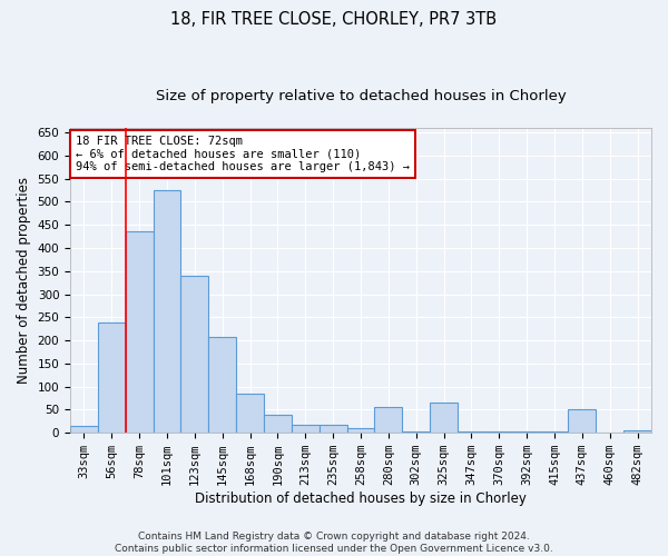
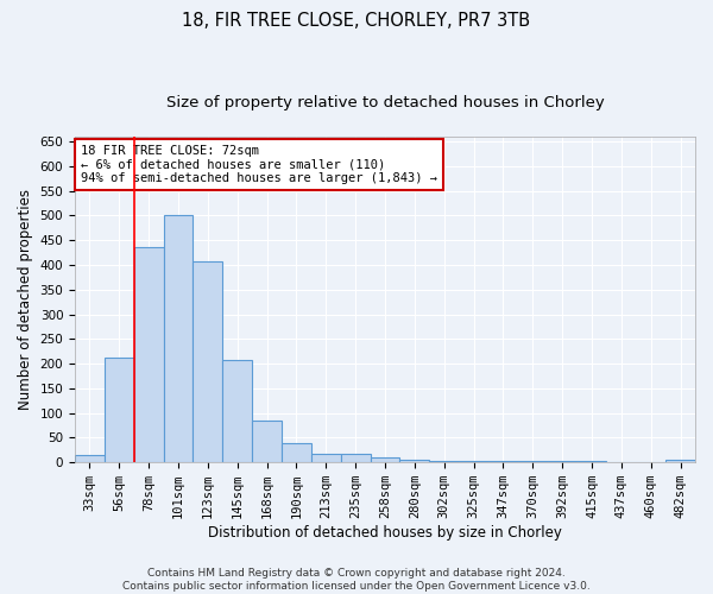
56sqm: 240 -> 213
101sqm: 525 -> 502
123sqm: 340 -> 408
280sqm: 55 -> 5
325sqm: 65 -> 3
437sqm: 50 -> 1
